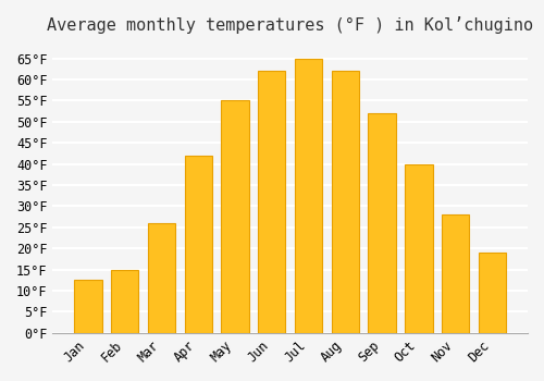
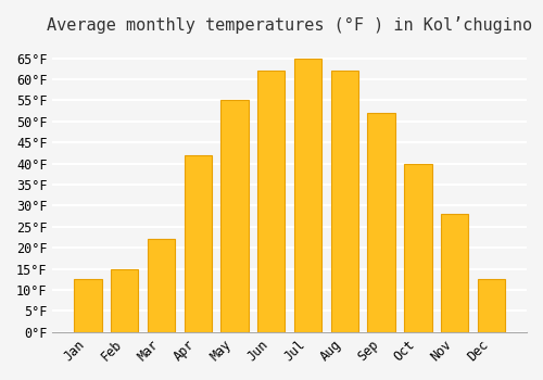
Mar: 26.0°F -> 22.0°F
Dec: 19.0°F -> 12.5°F
